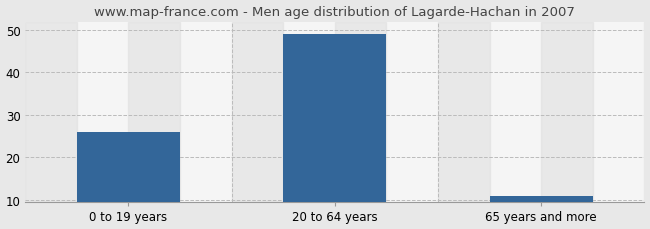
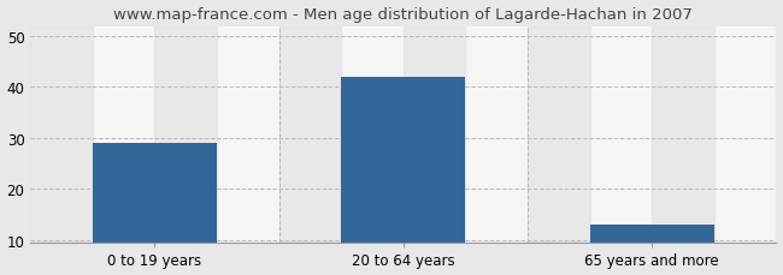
0 to 19 years: 26 -> 29
20 to 64 years: 49 -> 42
65 years and more: 11 -> 13
